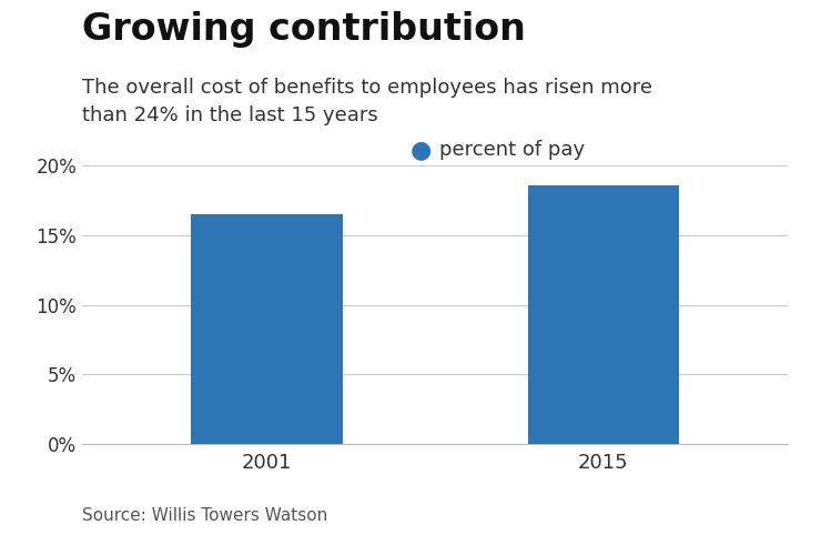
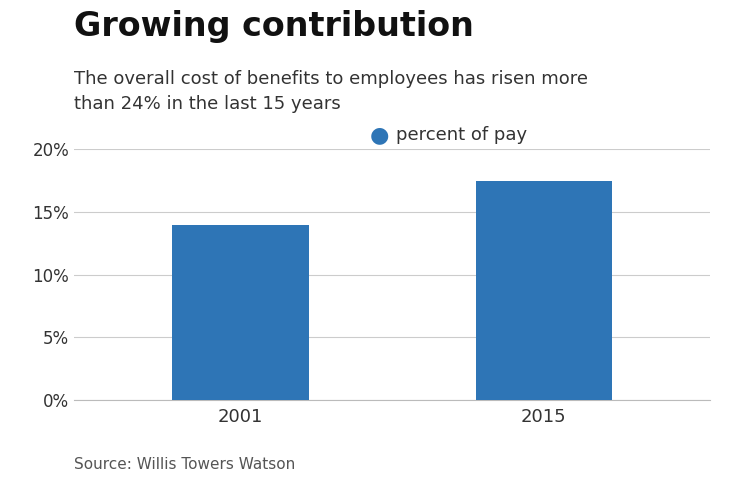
2001: 16.5% -> 14.0%
2015: 18.6% -> 17.5%
